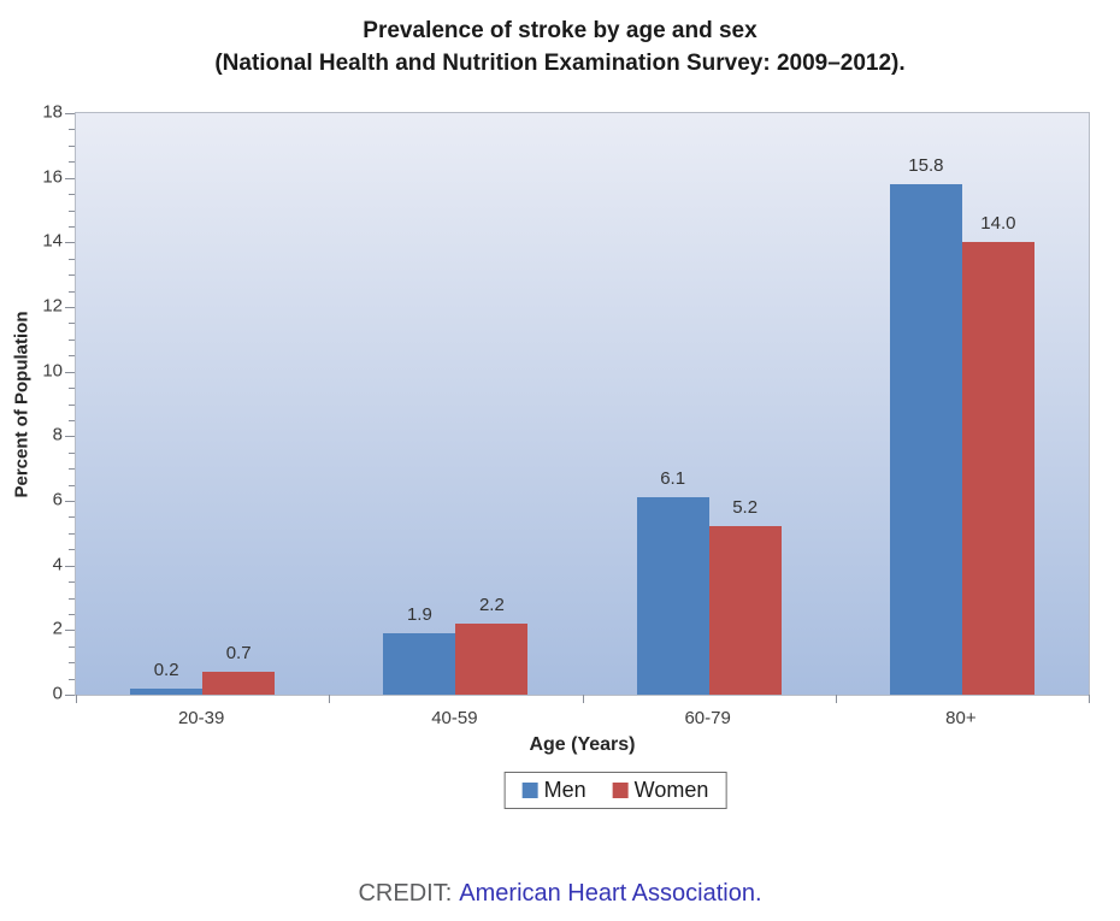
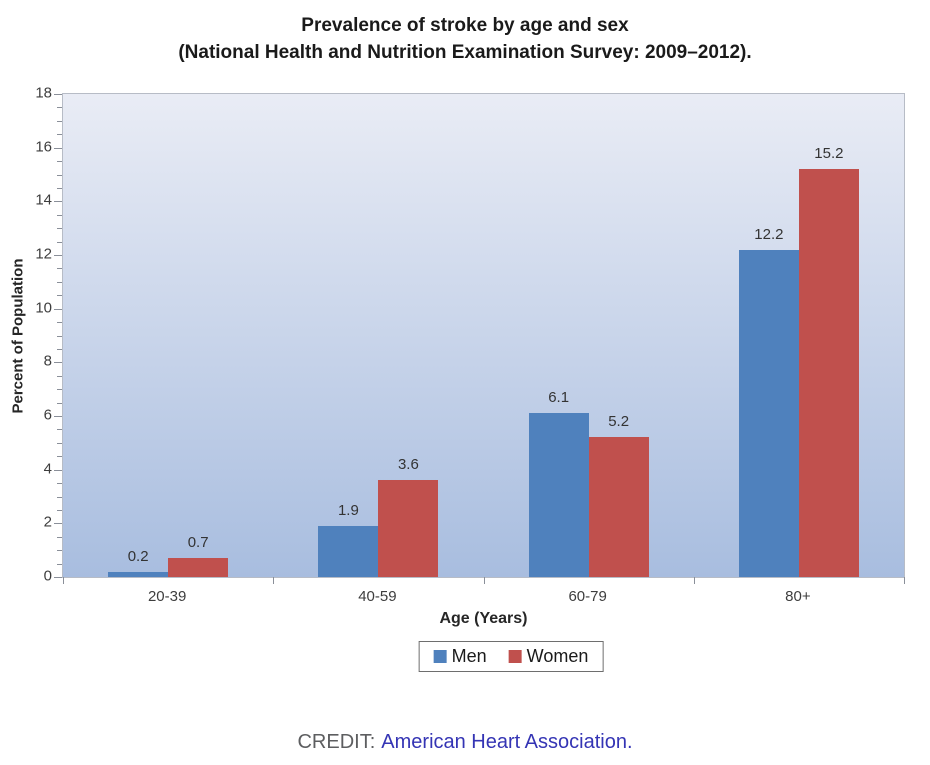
Women/40-59: 2.2 -> 3.6
Men/80+: 15.8 -> 12.2
Women/80+: 14.0 -> 15.2
